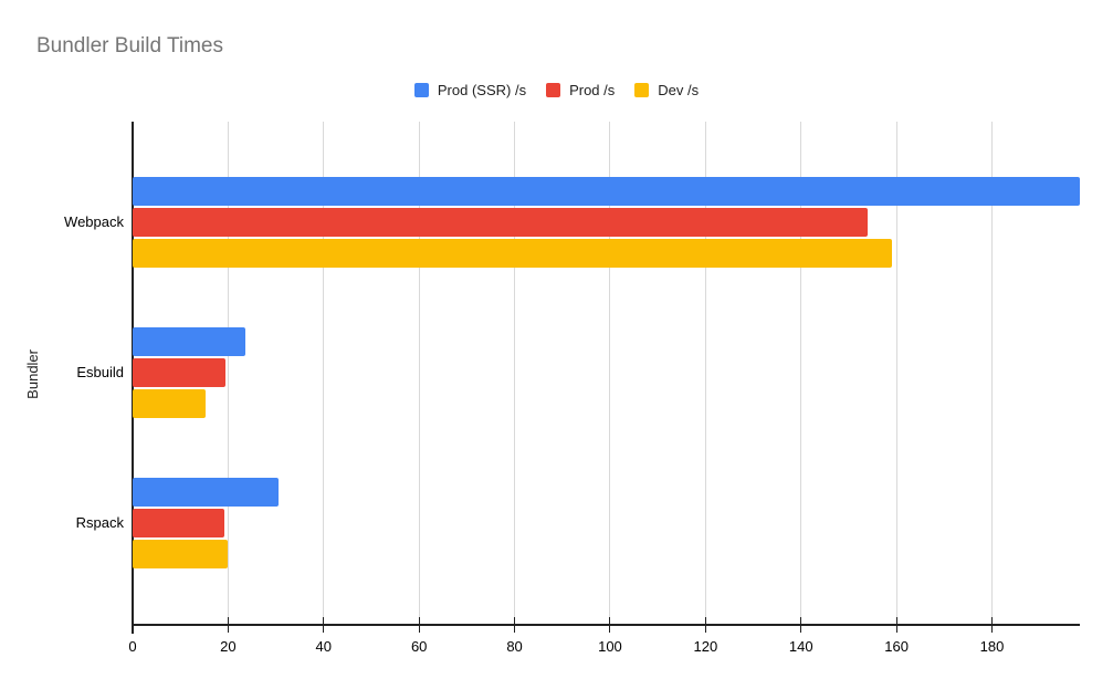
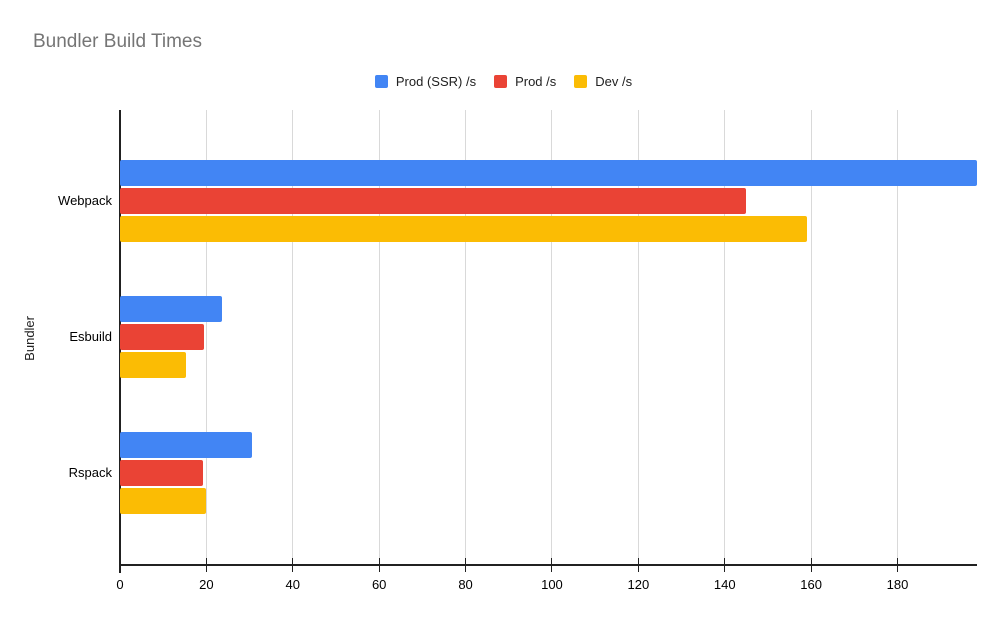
Prod /s/Webpack: 154 -> 145
